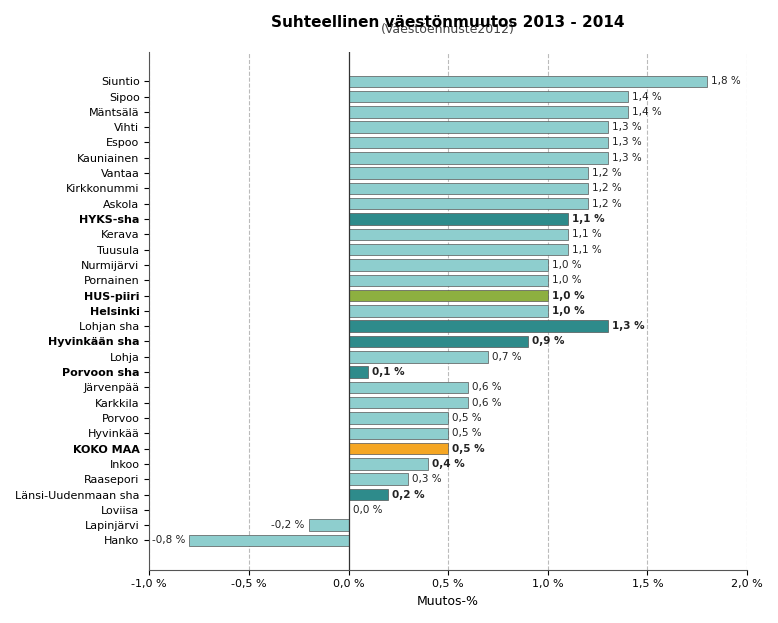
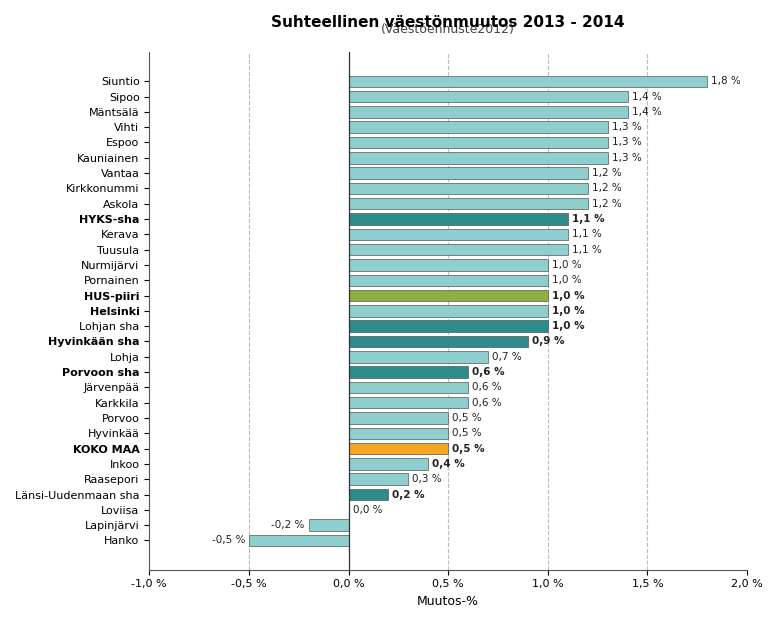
Lohjan sha: 1,3 -> 1,0
Porvoon sha: 0,1 -> 0,6
Hanko: -0,8 -> -0,5
